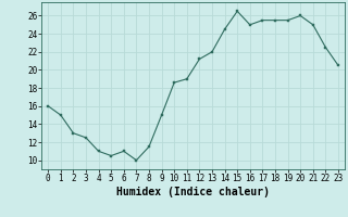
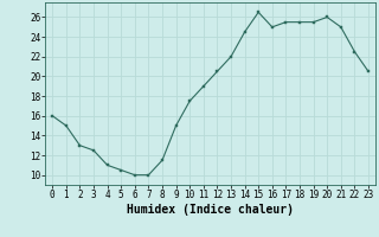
6: 11.0 -> 10.0
10: 18.6 -> 17.5
12: 21.2 -> 20.5
